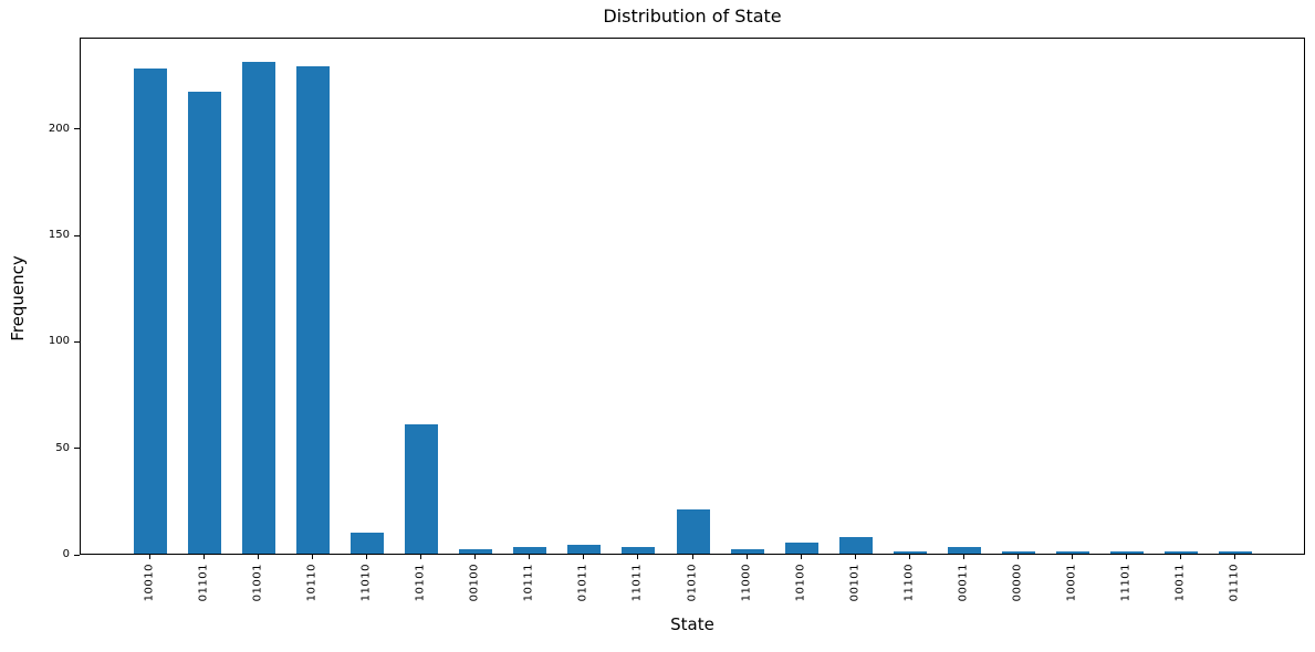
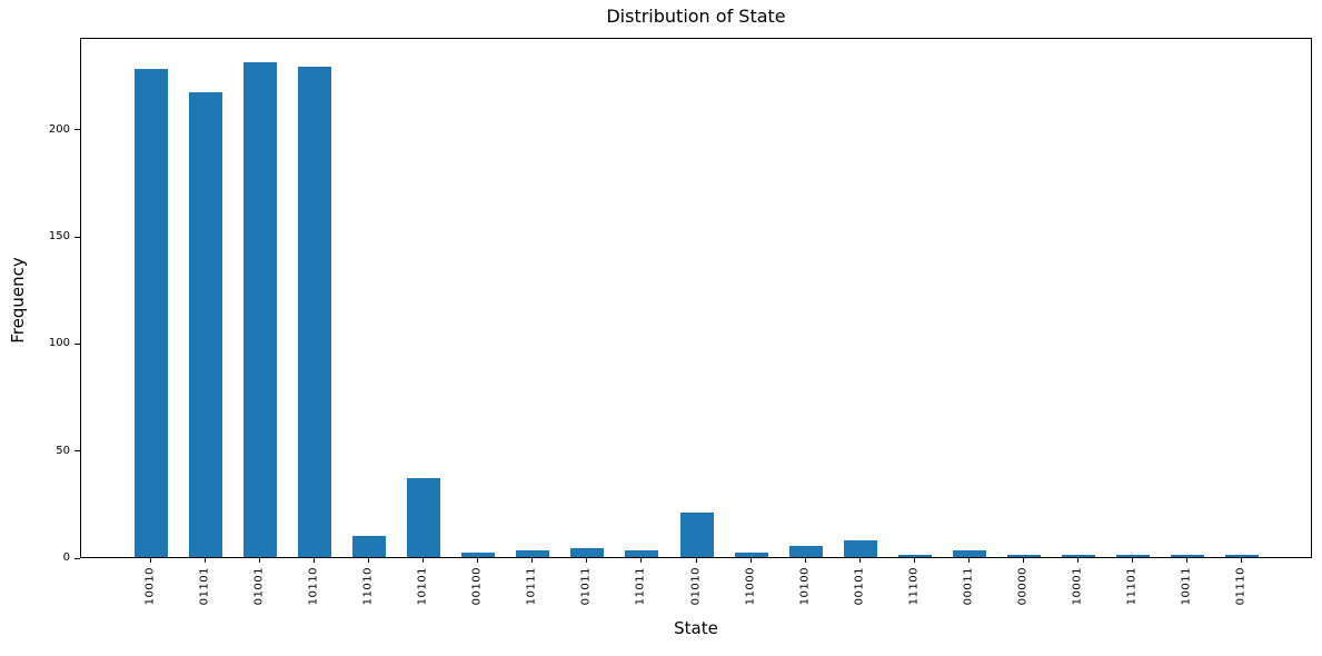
10101: 61 -> 37
